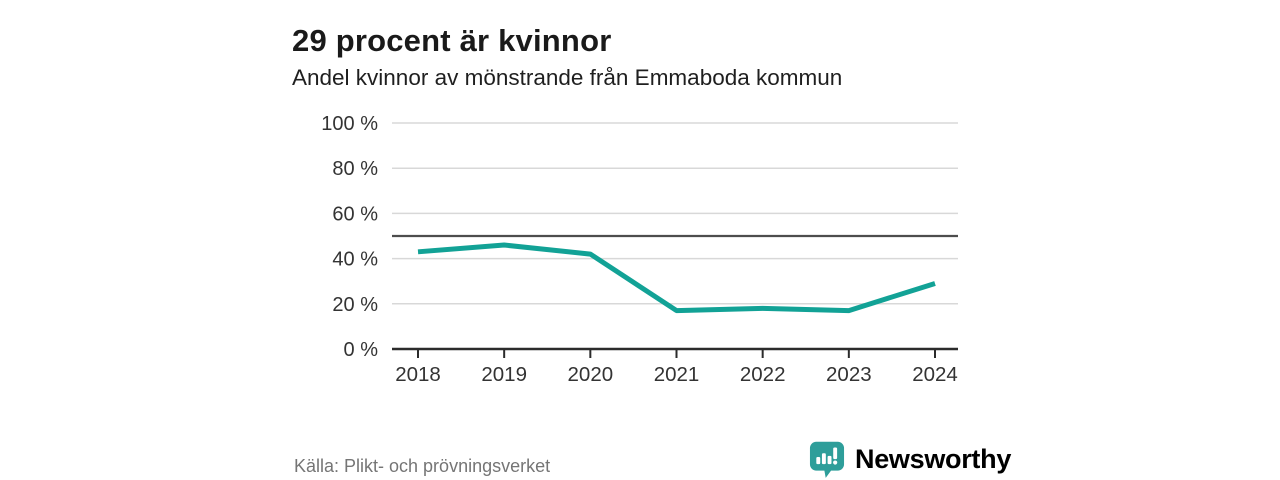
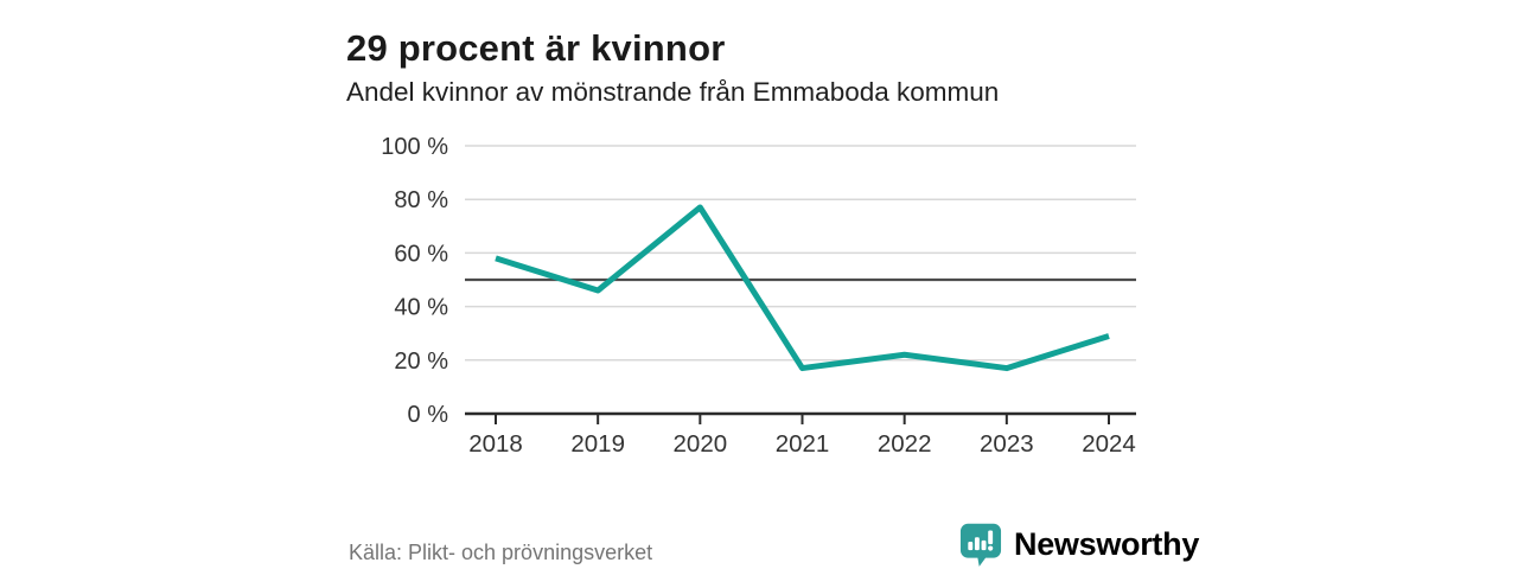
2018: 43% -> 58%
2020: 42% -> 77%
2022: 18% -> 22%
